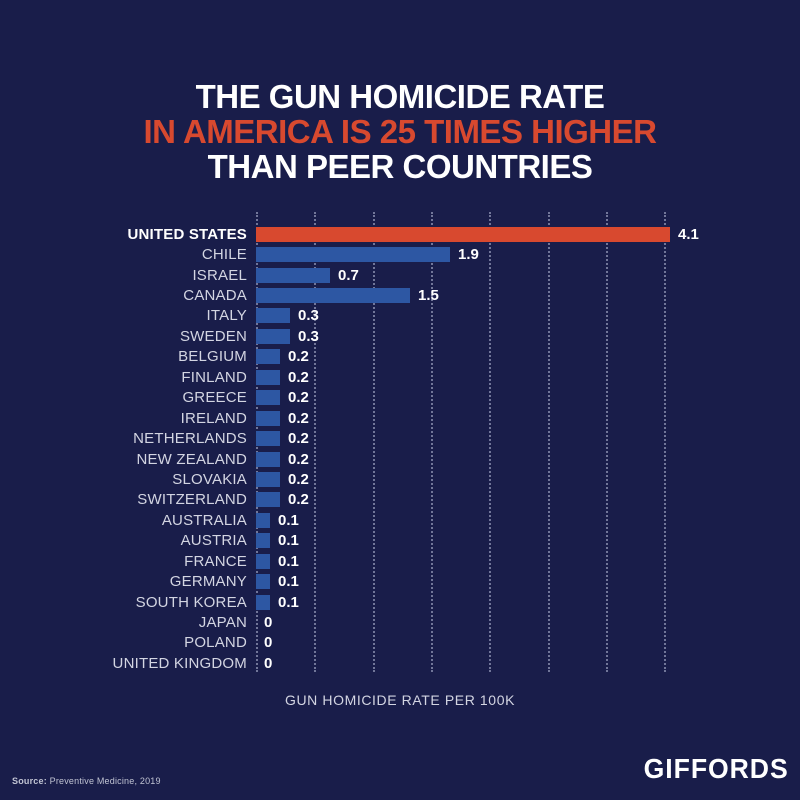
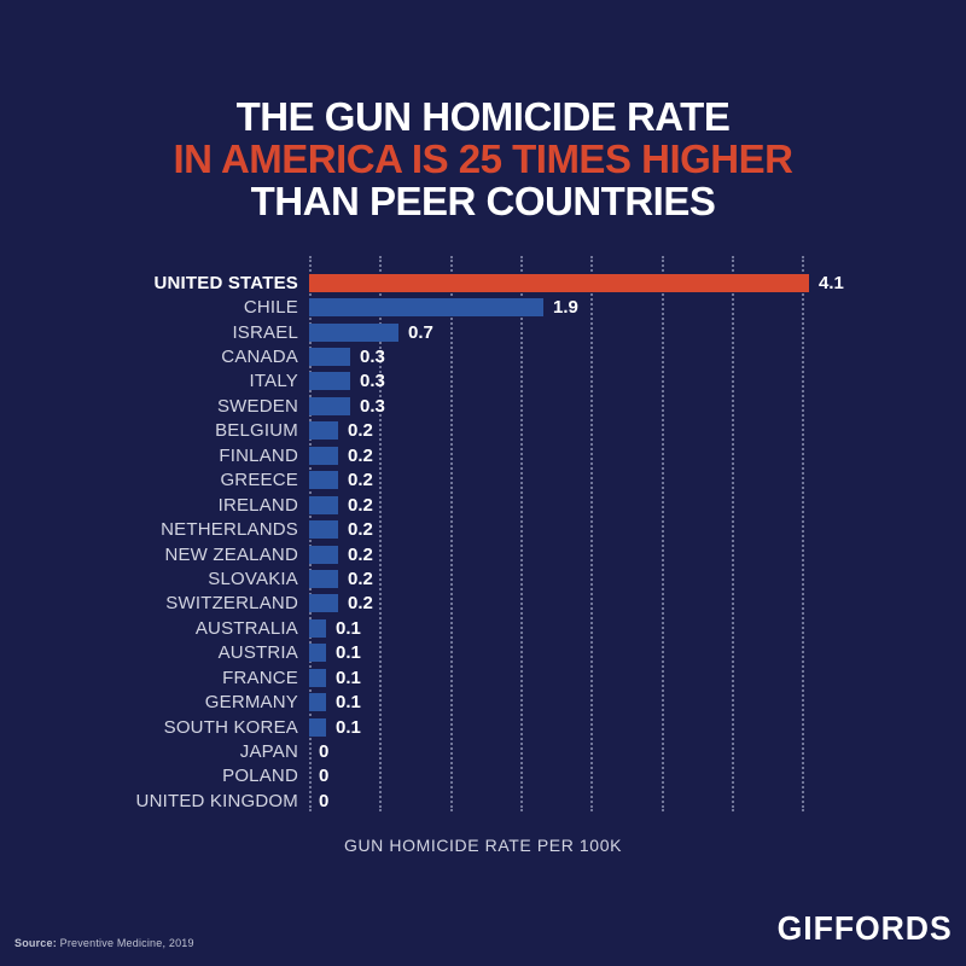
CANADA: 1.5 -> 0.3
